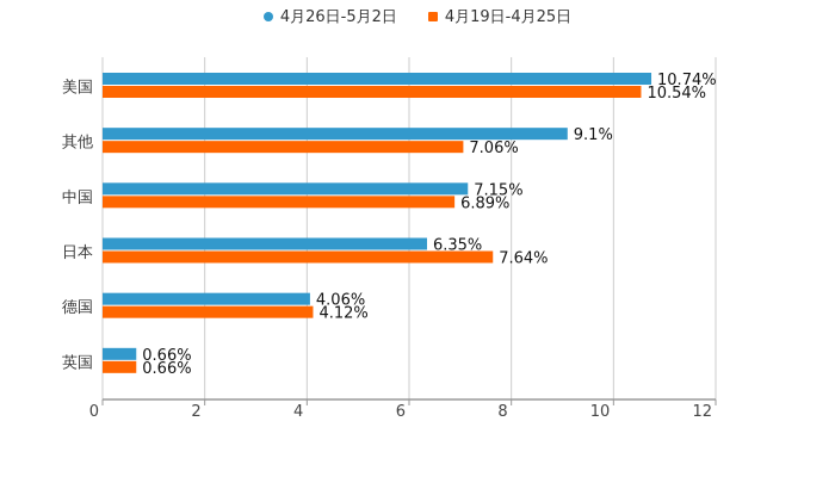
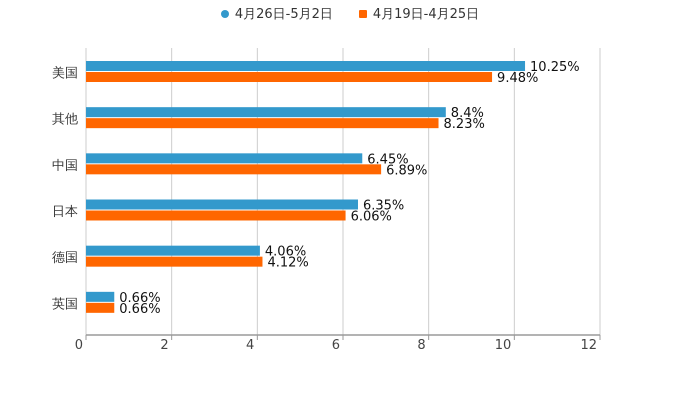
4月26日-5月2日/美国: 10.74% -> 10.25%
4月19日-4月25日/美国: 10.54% -> 9.48%
4月26日-5月2日/其他: 9.1% -> 8.4%
4月19日-4月25日/其他: 7.06% -> 8.23%
4月26日-5月2日/中国: 7.15% -> 6.45%
4月19日-4月25日/日本: 7.64% -> 6.06%
